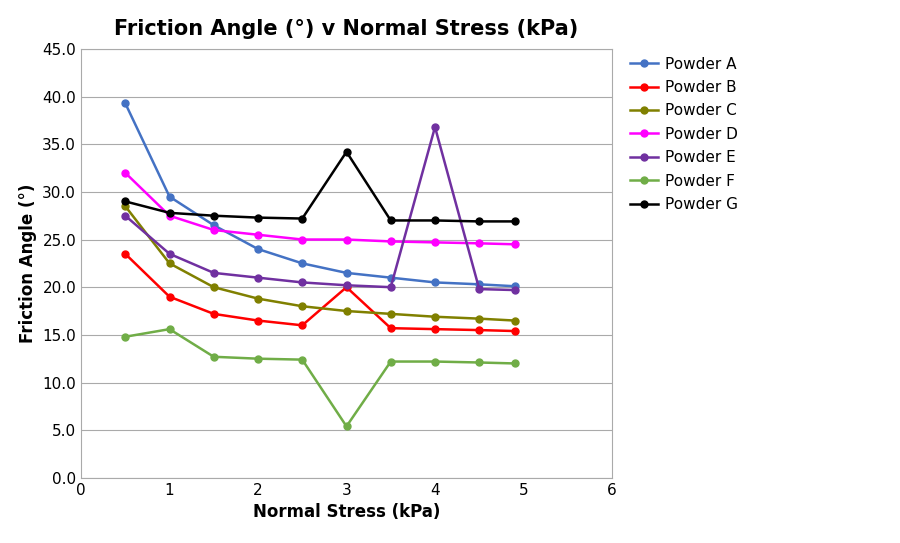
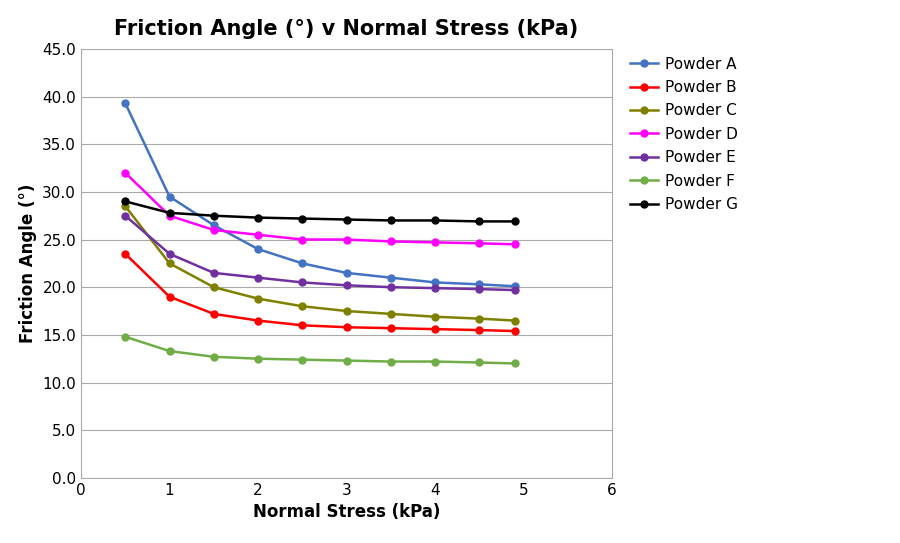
Powder F/1: 15.6 -> 13.3
Powder B/3: 20.0 -> 15.8
Powder F/3: 5.4 -> 12.3
Powder G/3: 34.2 -> 27.1
Powder E/4: 36.8 -> 19.9
